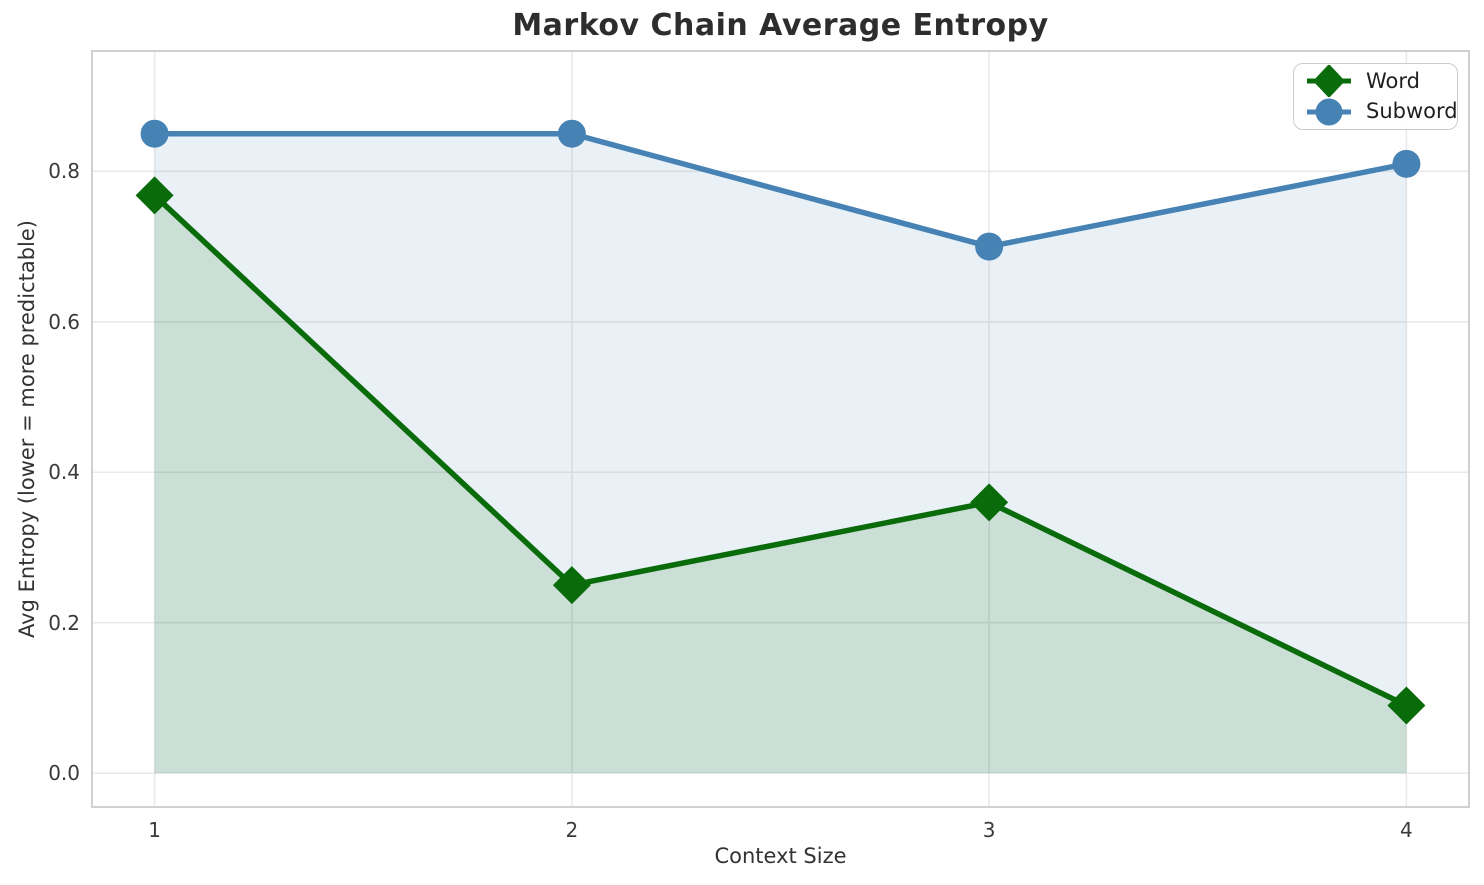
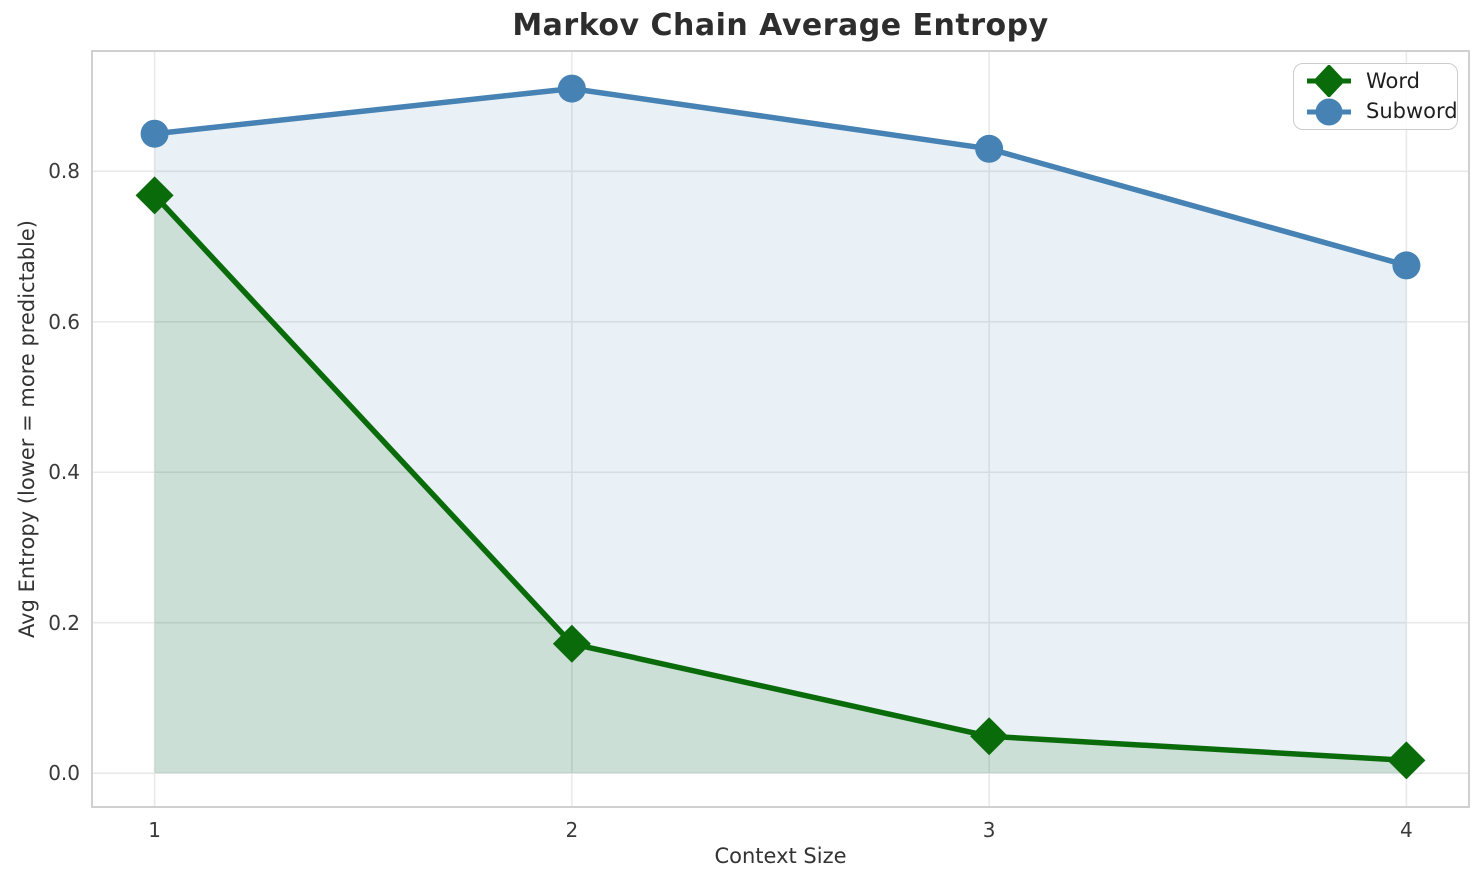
Word/2: 0.25 -> 0.17
Subword/2: 0.85 -> 0.91
Word/3: 0.36 -> 0.05
Subword/3: 0.70 -> 0.83
Word/4: 0.09 -> 0.02
Subword/4: 0.81 -> 0.68
